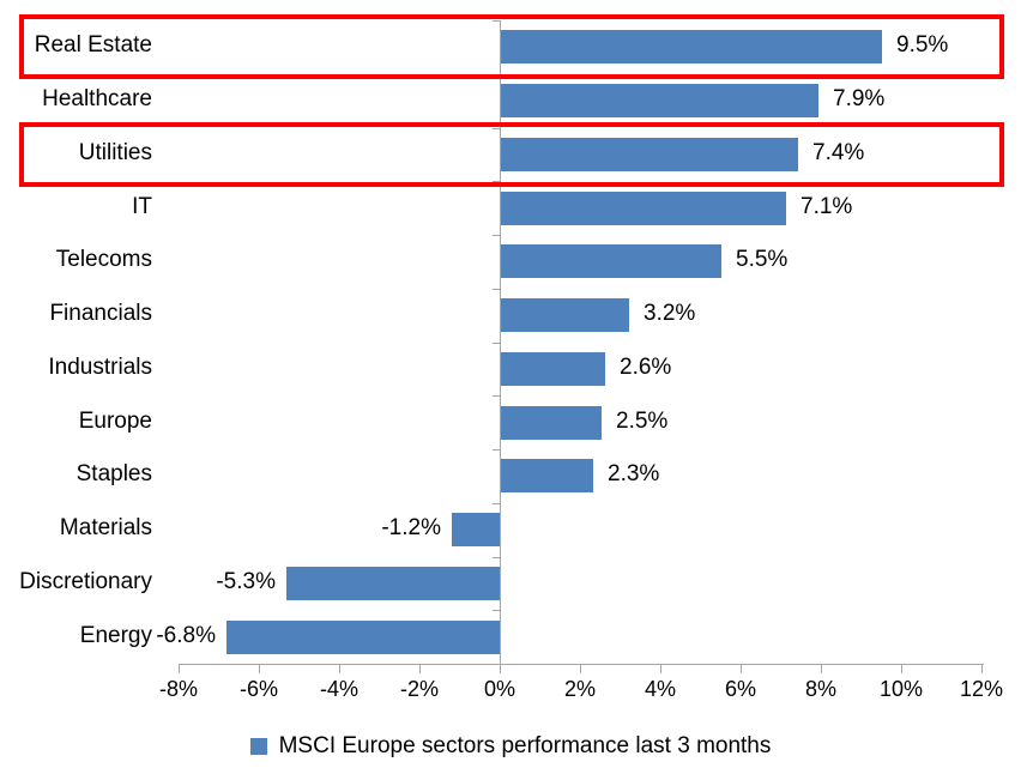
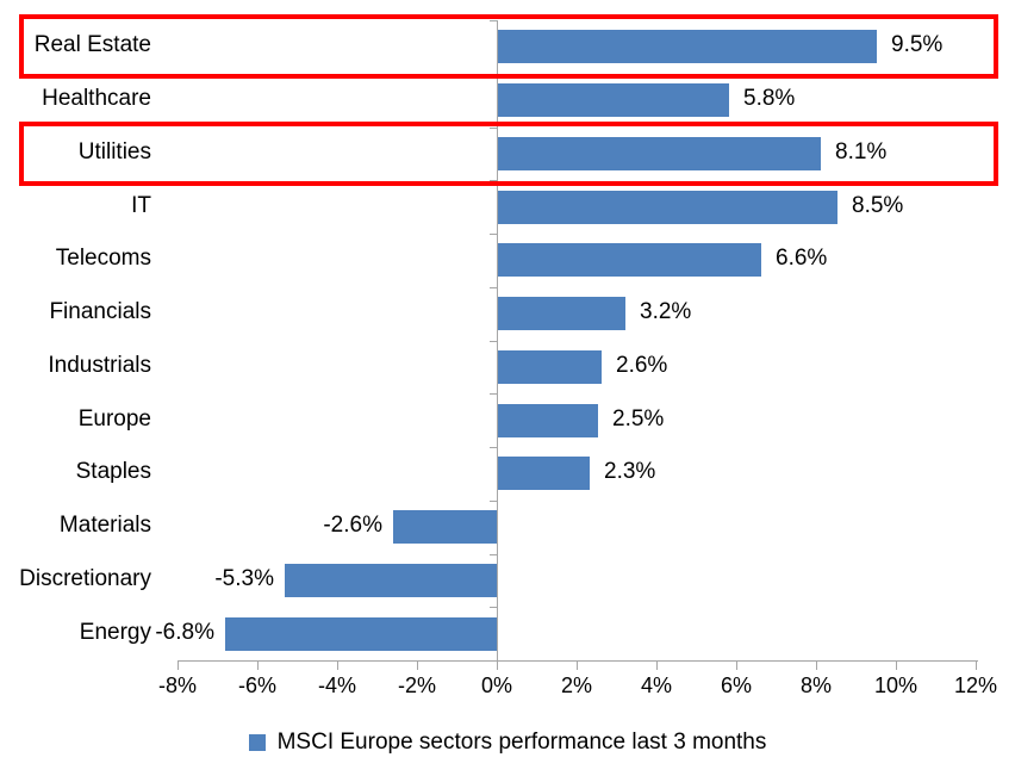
Healthcare: 7.9% -> 5.8%
Utilities: 7.4% -> 8.1%
IT: 7.1% -> 8.5%
Telecoms: 5.5% -> 6.6%
Materials: -1.2% -> -2.6%
